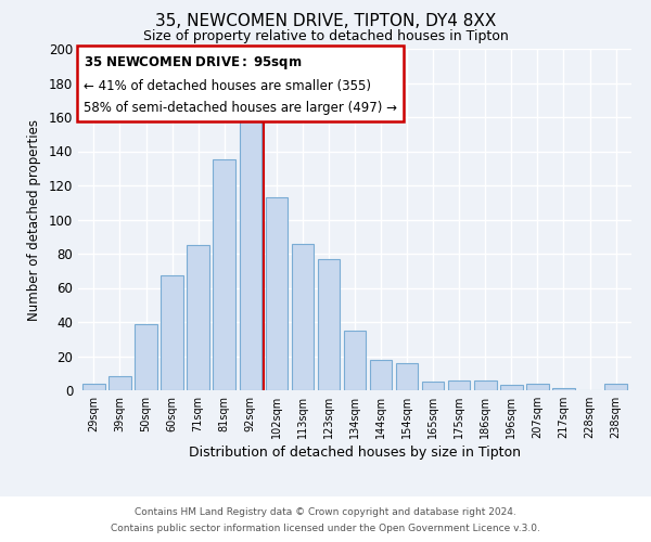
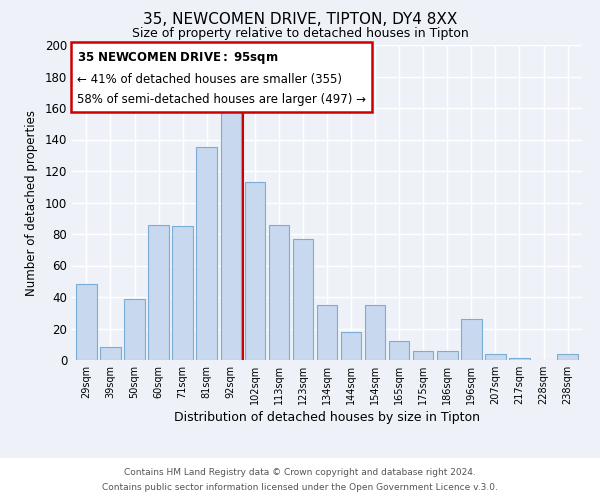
29sqm: 4 -> 48
60sqm: 67 -> 86
154sqm: 16 -> 35
165sqm: 5 -> 12
196sqm: 3 -> 26
